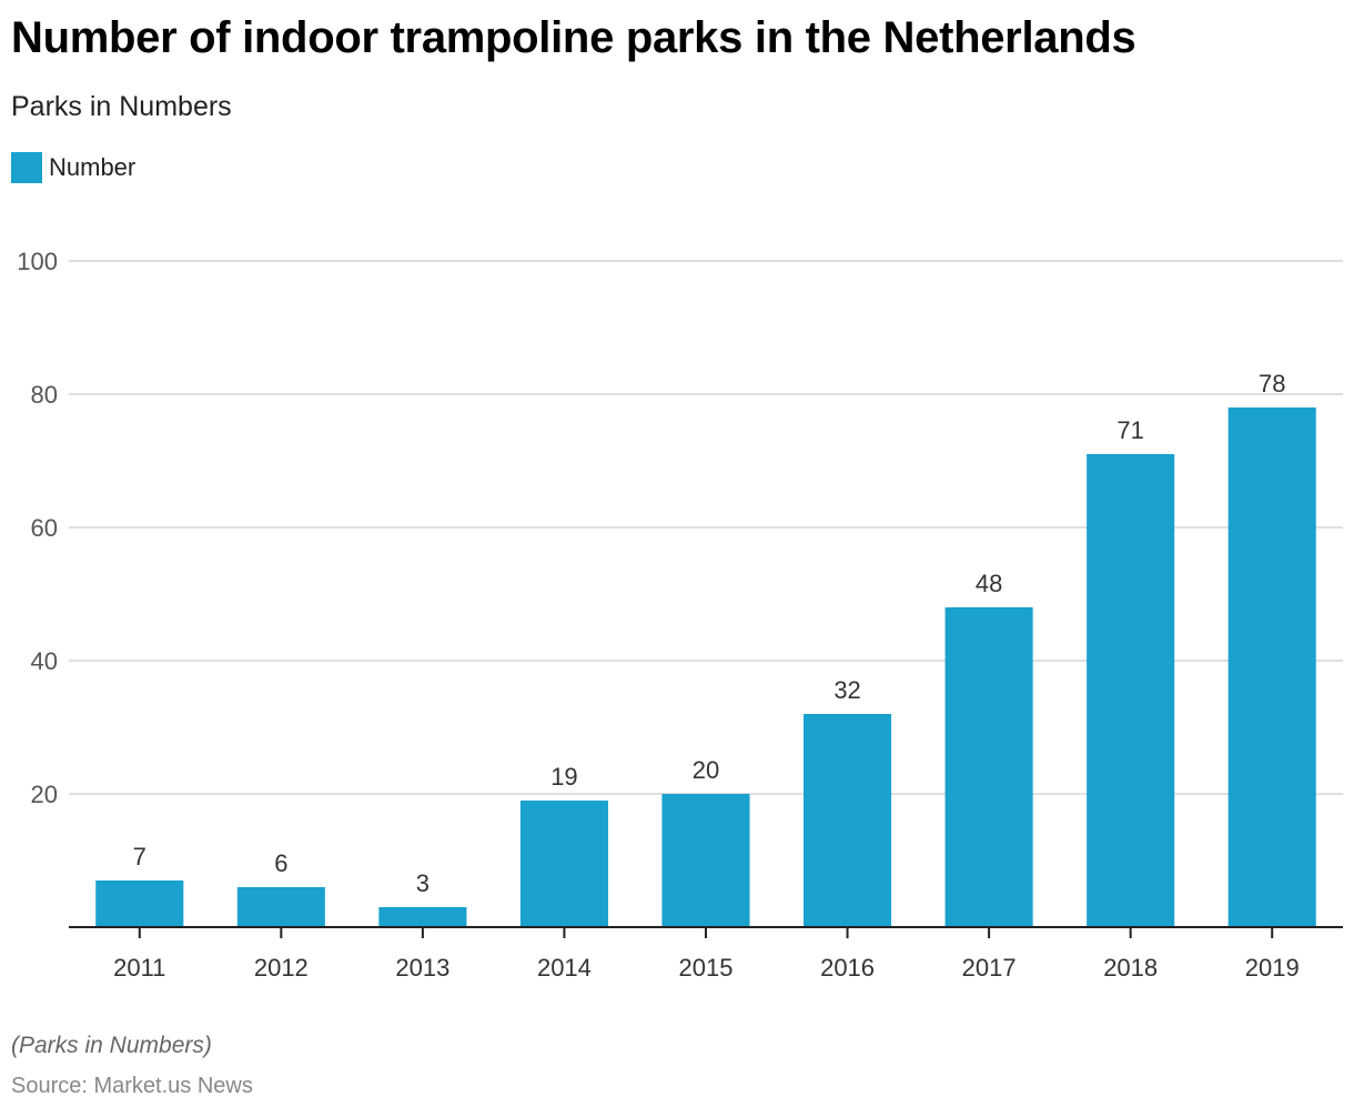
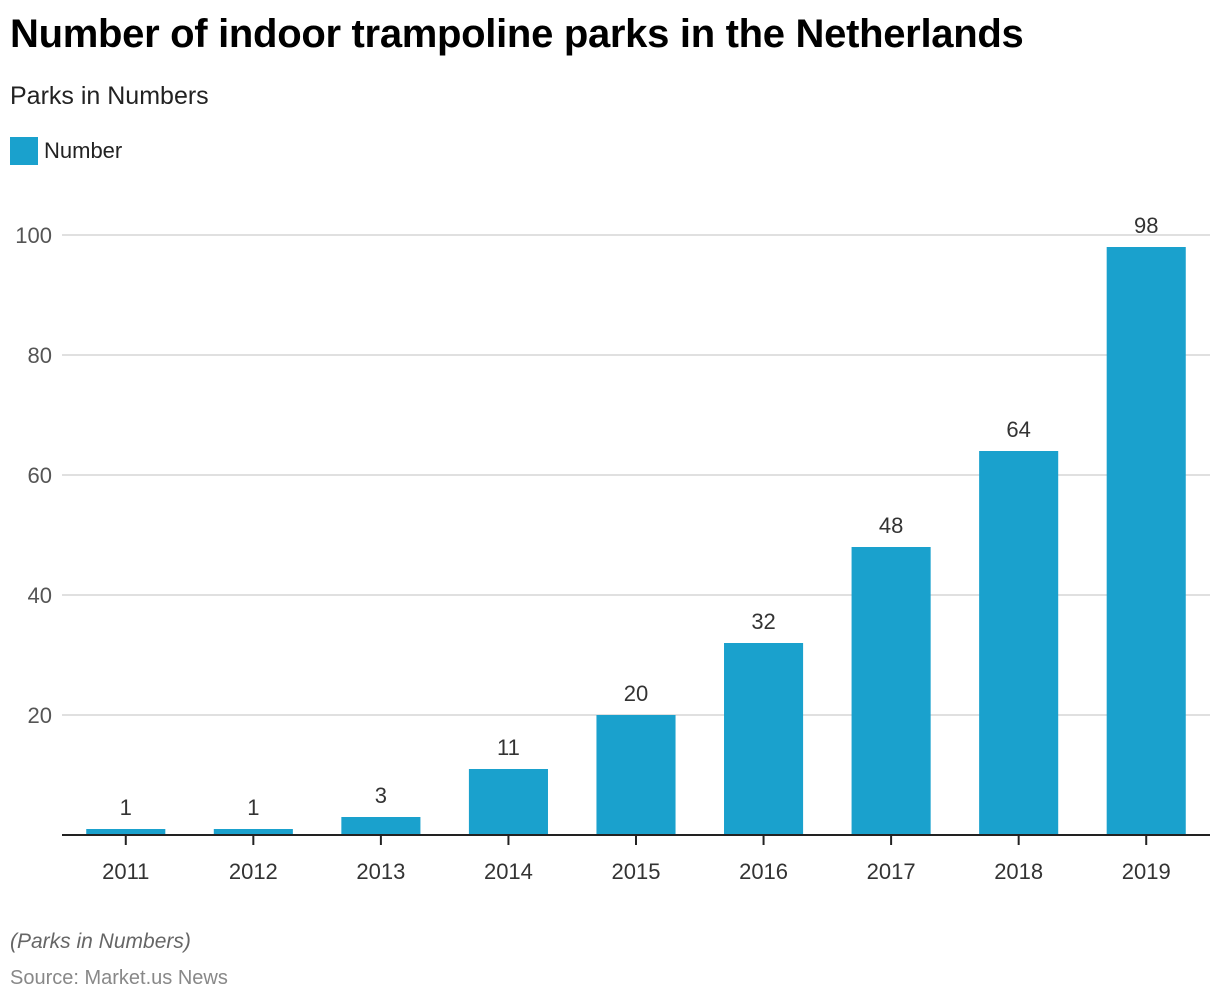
2011: 7 -> 1
2012: 6 -> 1
2014: 19 -> 11
2018: 71 -> 64
2019: 78 -> 98
